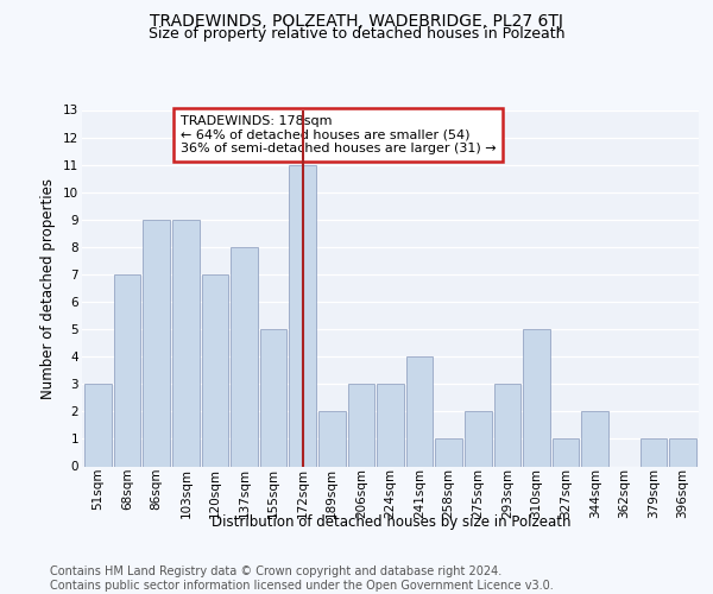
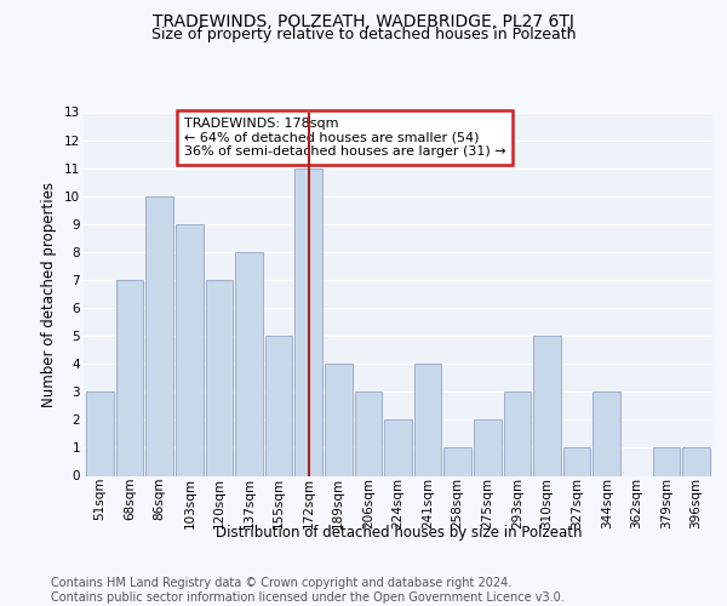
86sqm: 9 -> 10
189sqm: 2 -> 4
224sqm: 3 -> 2
344sqm: 2 -> 3
